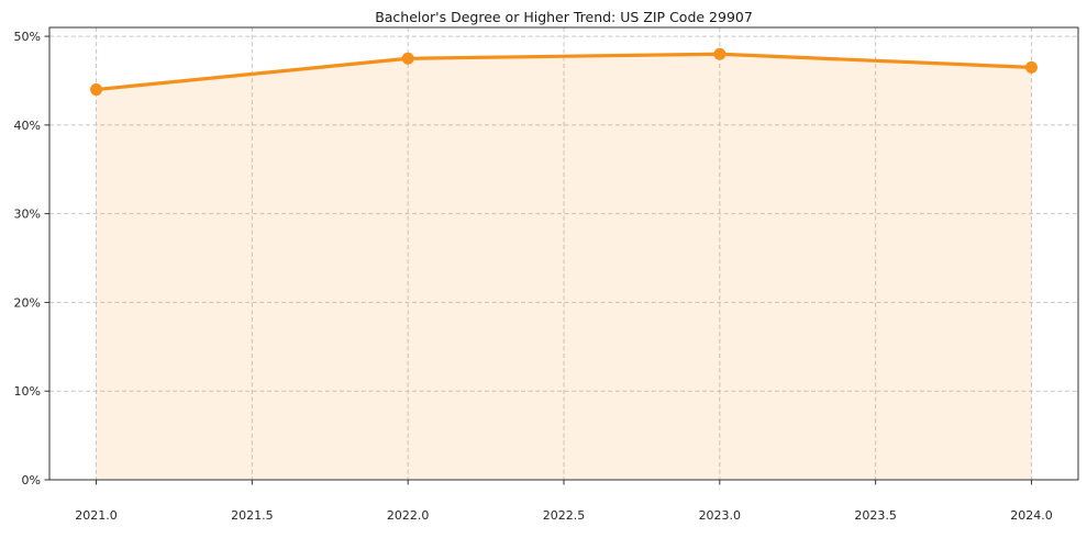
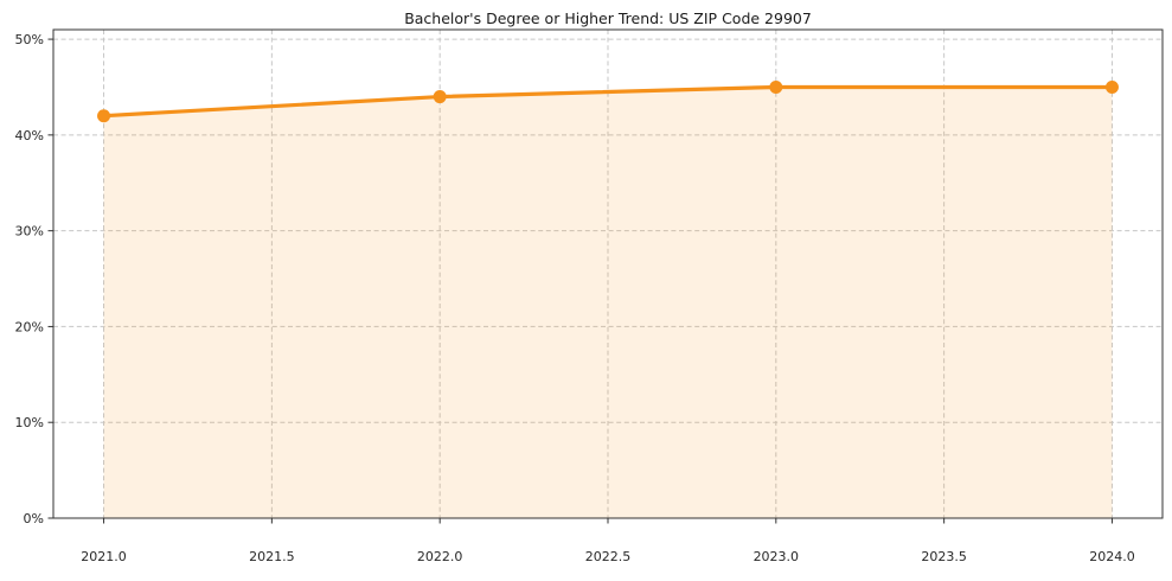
2021.0: 44% -> 42%
2022.0: 48% -> 44%
2023.0: 48% -> 45%
2024.0: 46% -> 45%
